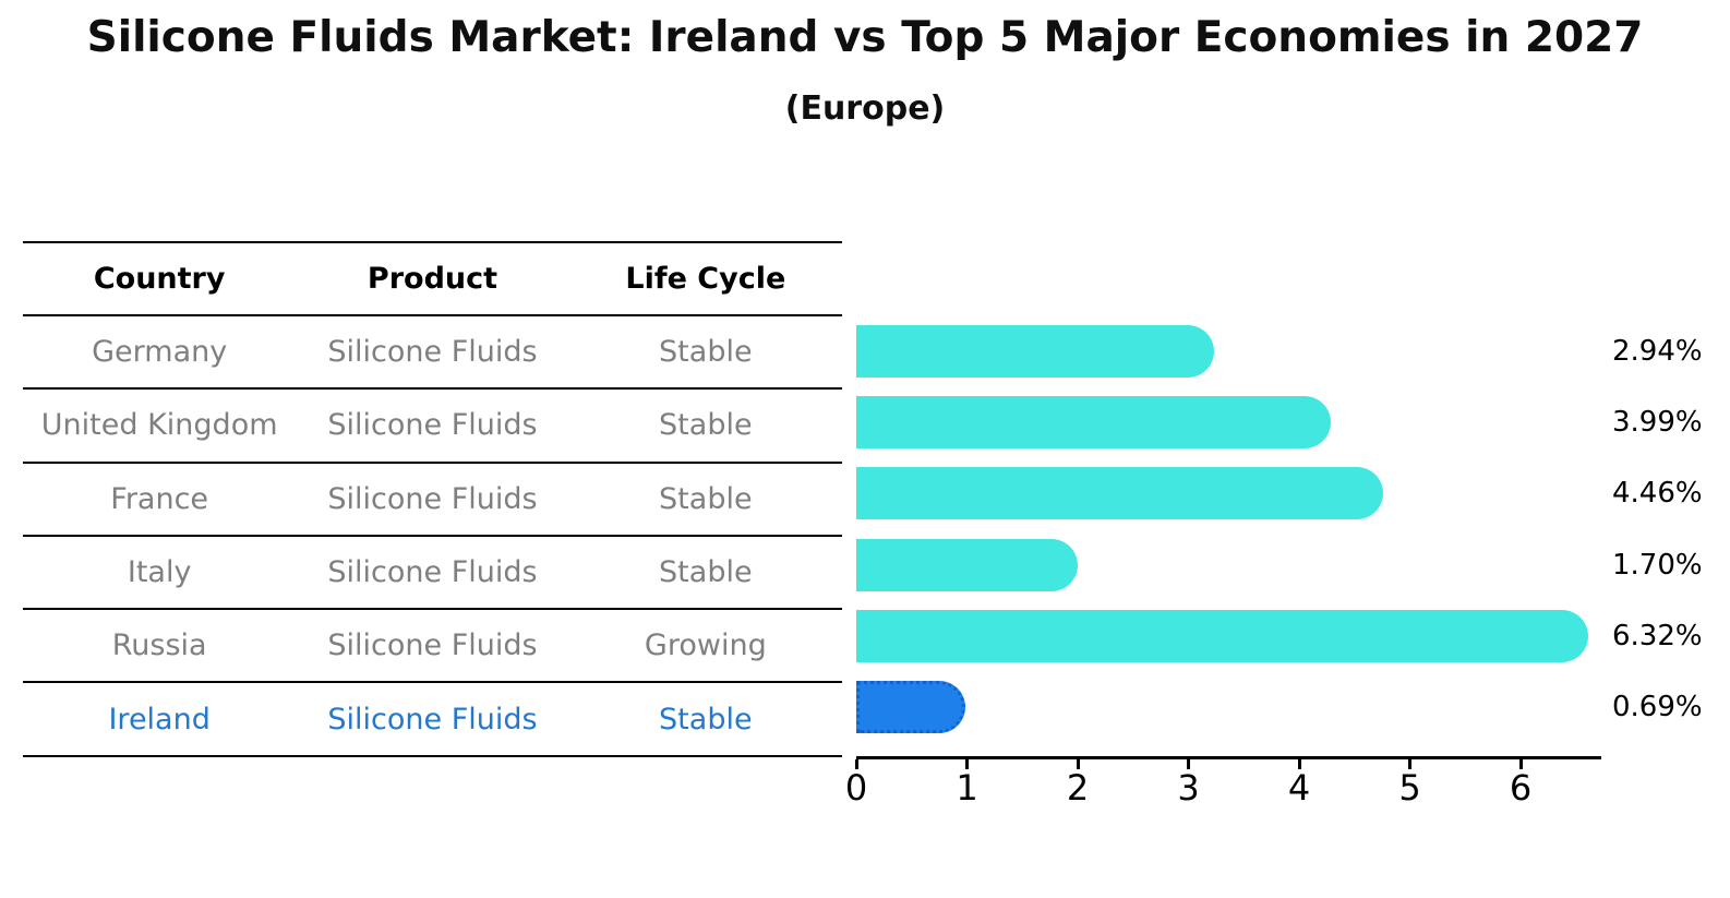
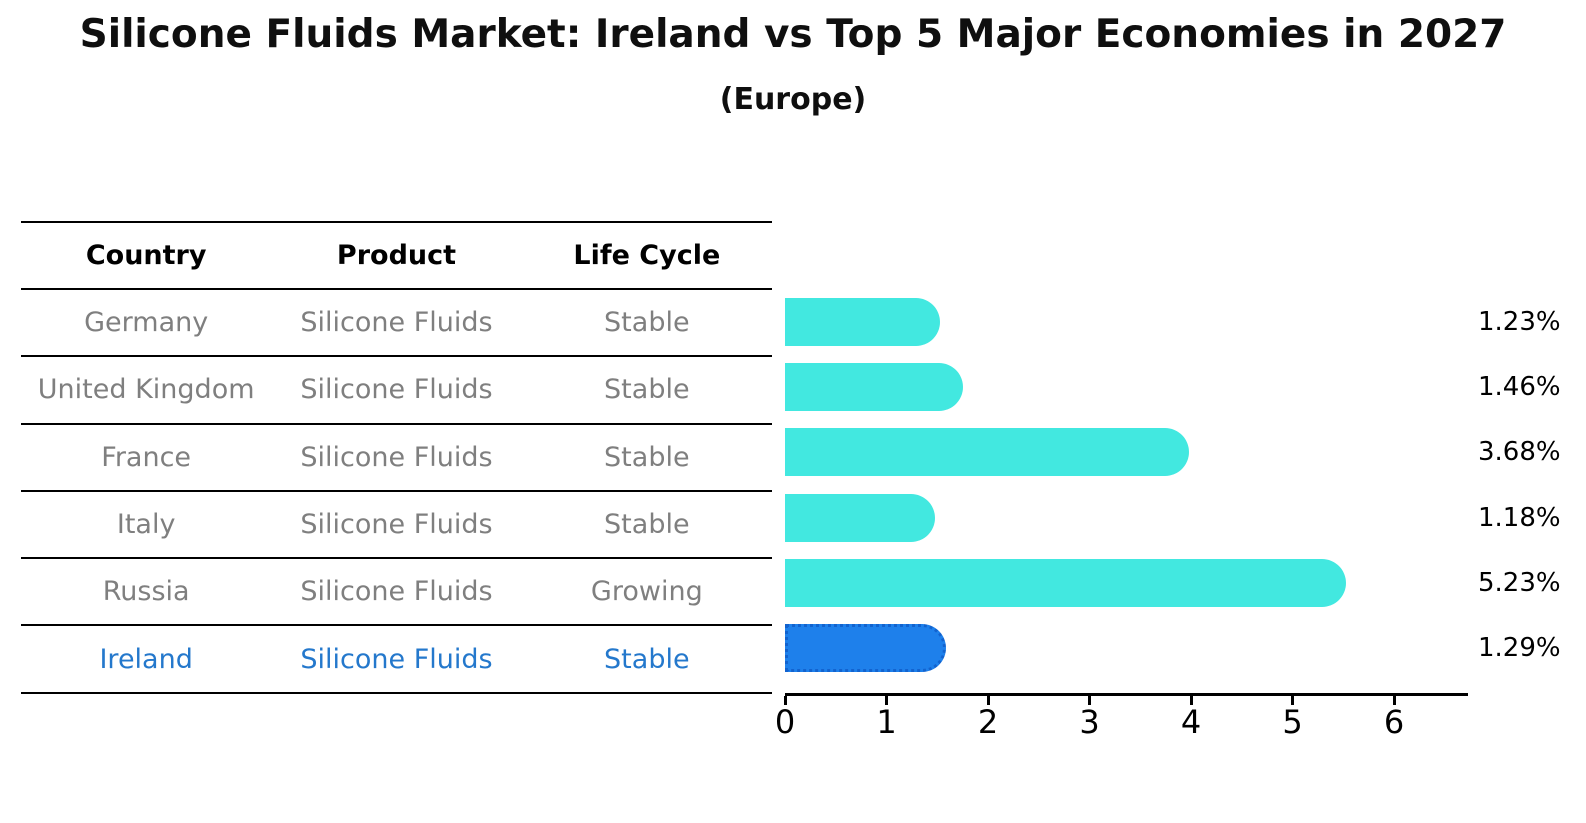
Germany: 2.94% -> 1.23%
United Kingdom: 3.99% -> 1.46%
France: 4.46% -> 3.68%
Italy: 1.70% -> 1.18%
Russia: 6.32% -> 5.23%
Ireland: 0.69% -> 1.29%
